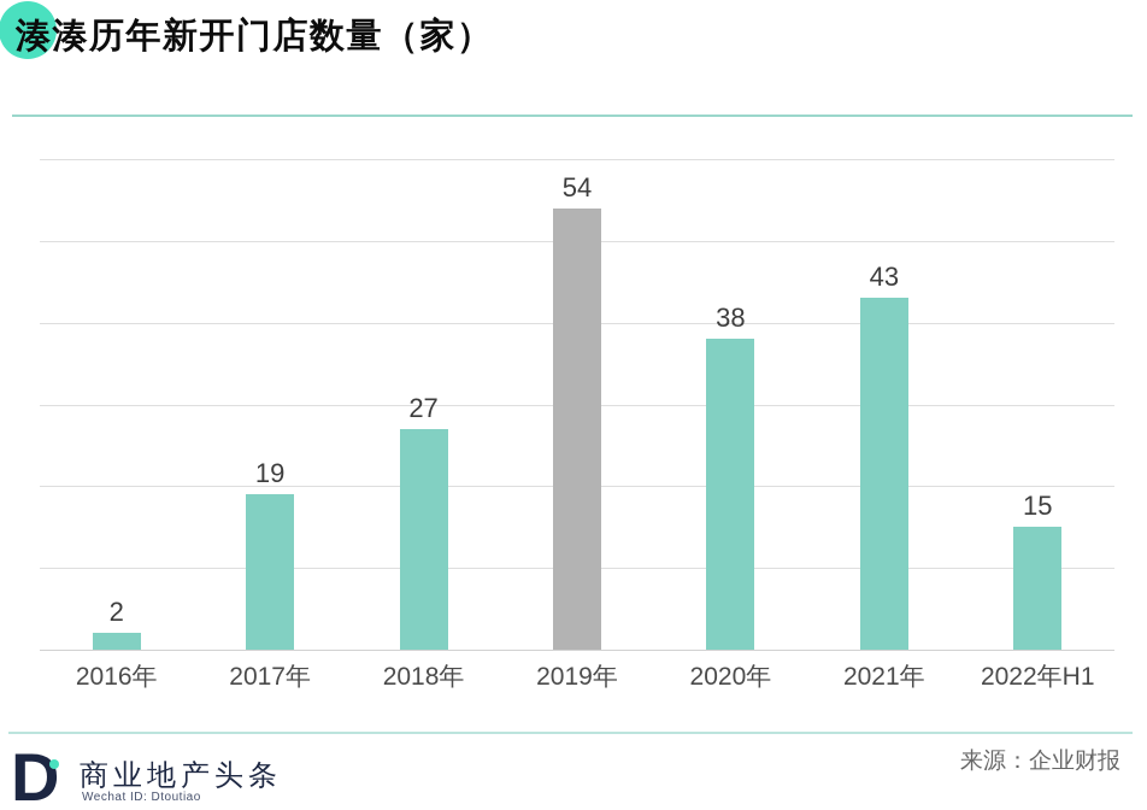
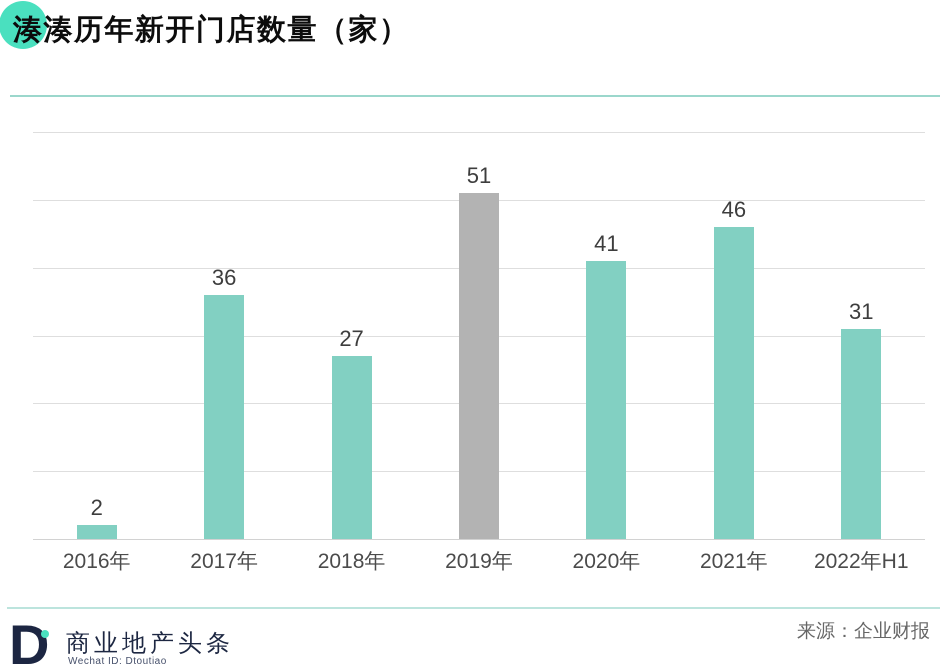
2017年: 19 -> 36
2019年: 54 -> 51
2020年: 38 -> 41
2021年: 43 -> 46
2022年H1: 15 -> 31
